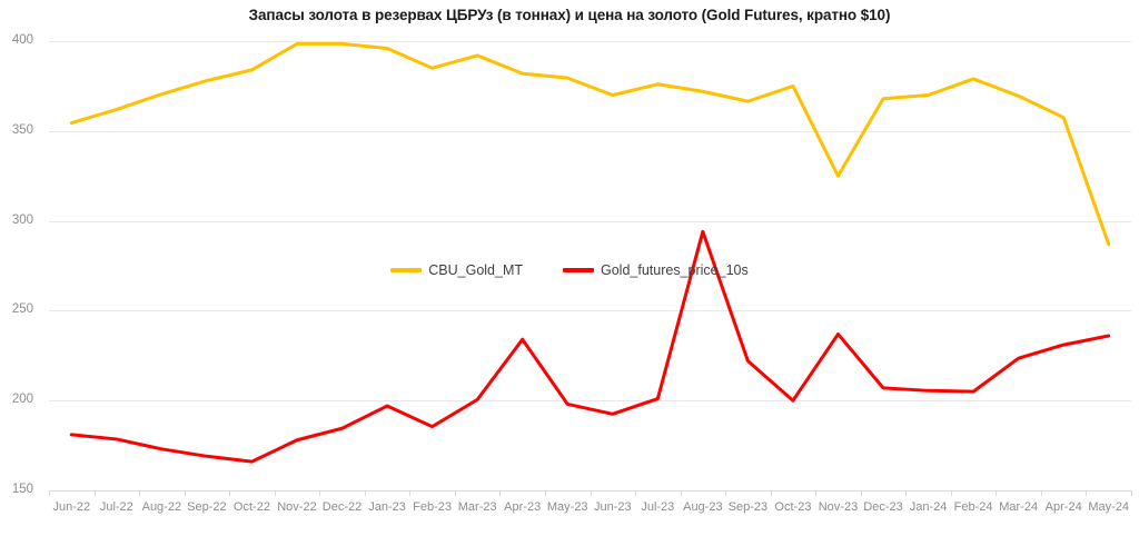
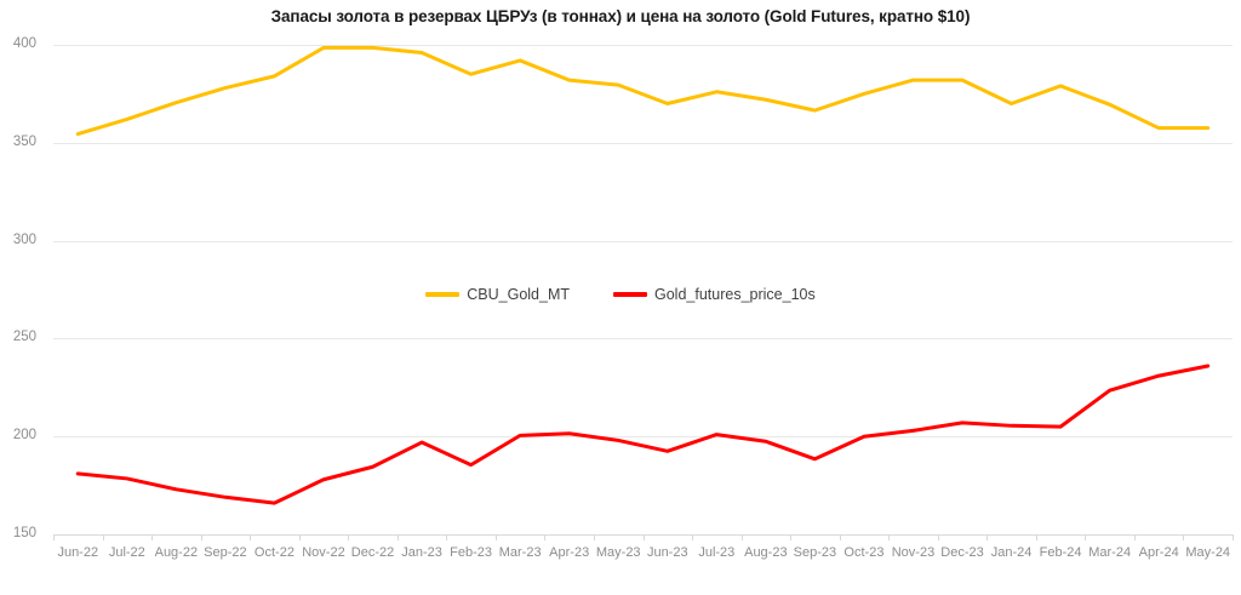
Gold_futures_price_10s/Apr-23: 234 -> 202
Gold_futures_price_10s/Aug-23: 294 -> 198
Gold_futures_price_10s/Sep-23: 222 -> 188
CBU_Gold_MT/Nov-23: 325 -> 382
Gold_futures_price_10s/Nov-23: 237 -> 203
CBU_Gold_MT/Dec-23: 368 -> 382
CBU_Gold_MT/May-24: 287 -> 358
